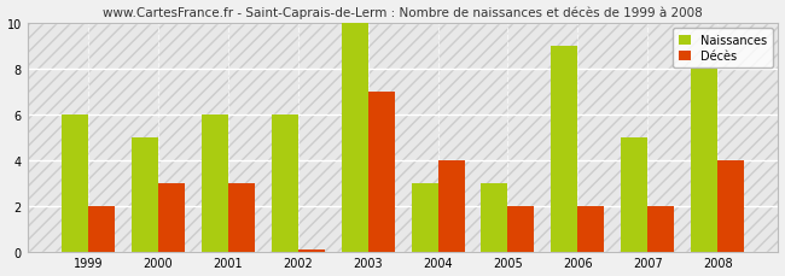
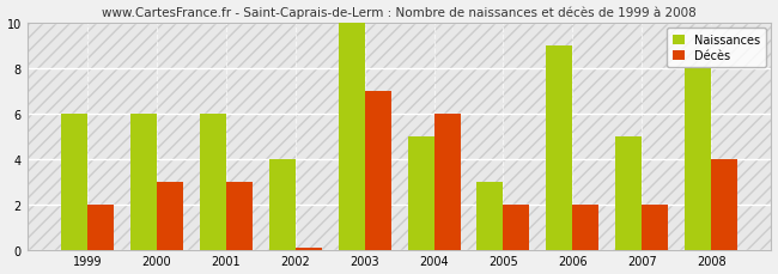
Naissances/2000: 5 -> 6
Naissances/2002: 6 -> 4
Naissances/2004: 3 -> 5
Décès/2004: 4.0 -> 6.0
